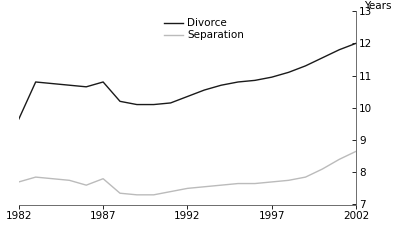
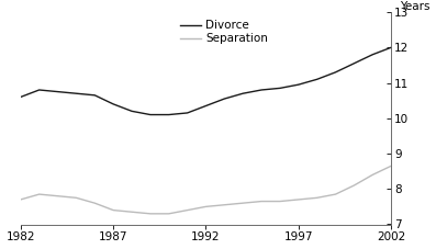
Divorce/1982: 9.65 -> 10.60
Divorce/1987: 10.80 -> 10.40
Separation/1987: 7.80 -> 7.40
